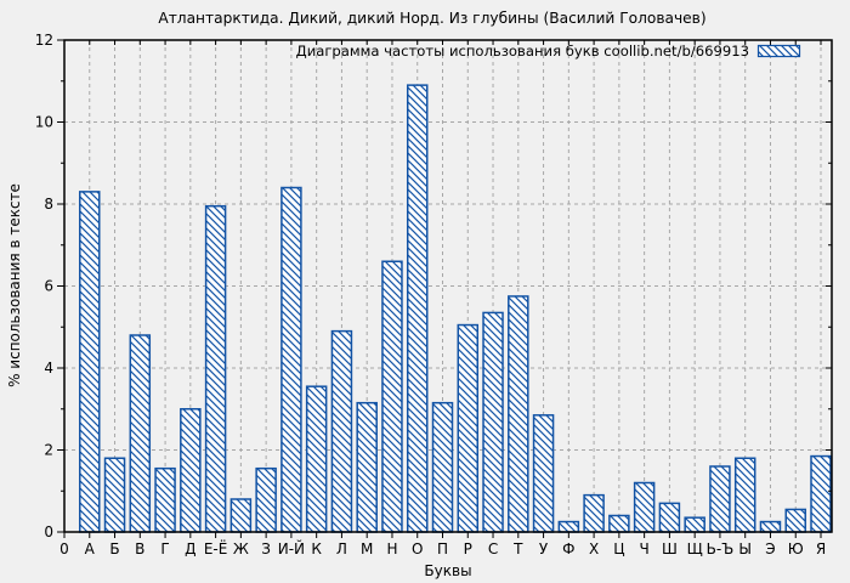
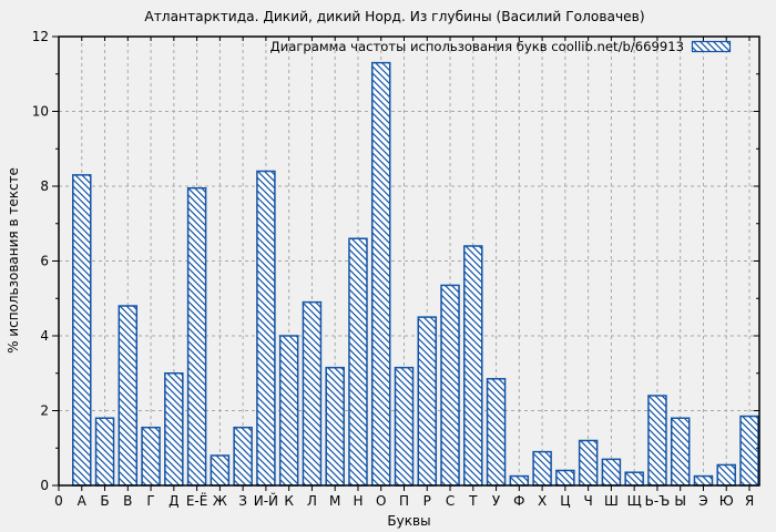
К: 3.5 -> 4.0
О: 10.9 -> 11.3
Р: 5.0 -> 4.5
Т: 5.8 -> 6.4
Ь-Ъ: 1.6 -> 2.4
